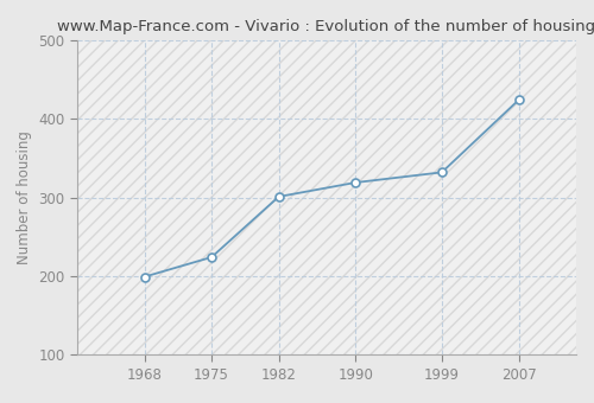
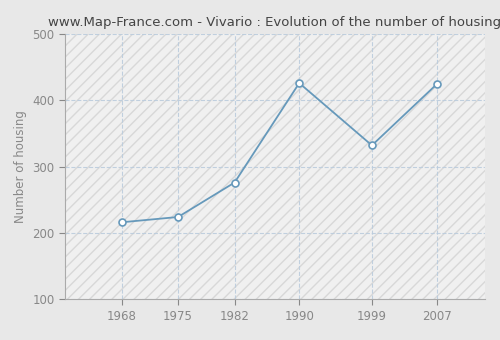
1968: 199 -> 216
1982: 301 -> 276
1990: 319 -> 426
